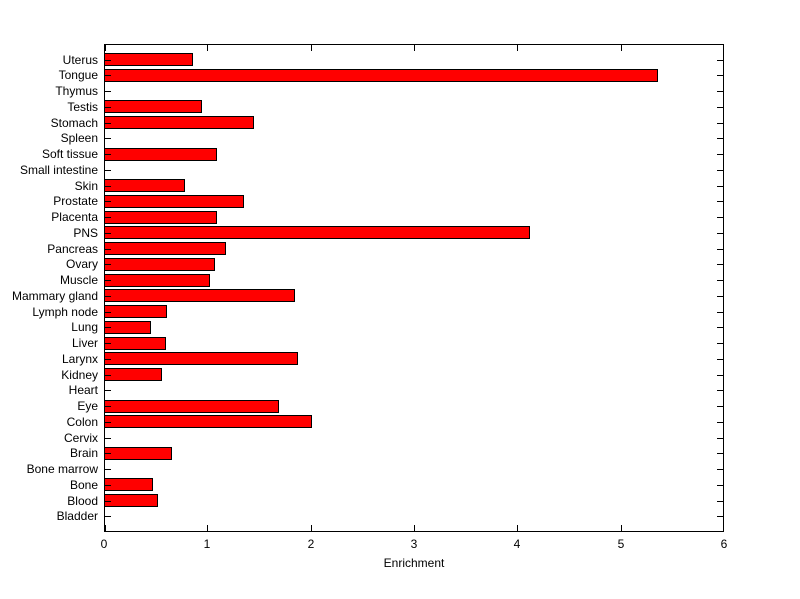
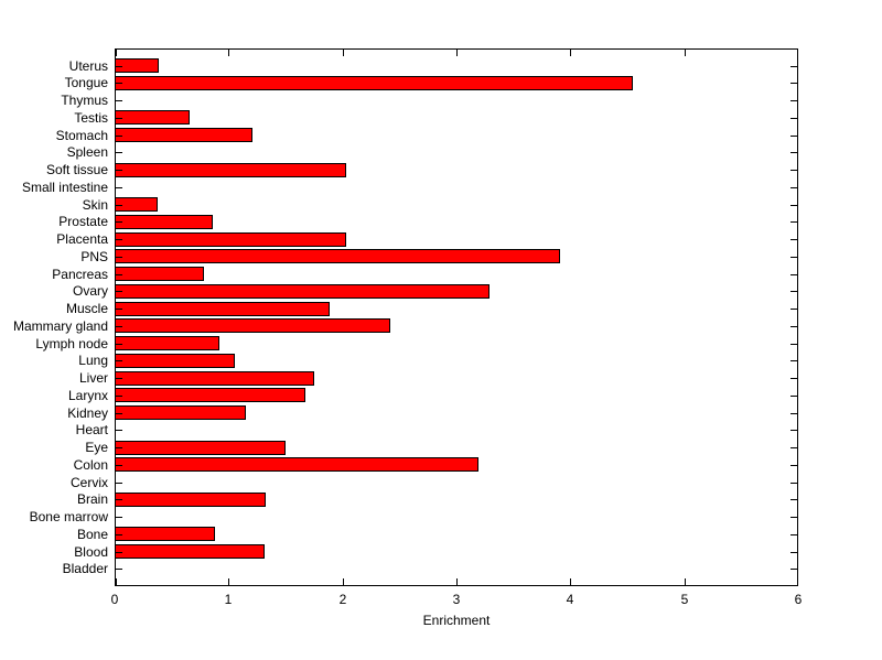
Uterus: 0.86 -> 0.39
Tongue: 5.36 -> 4.55
Testis: 0.95 -> 0.66
Stomach: 1.45 -> 1.21
Soft tissue: 1.09 -> 2.03
Skin: 0.78 -> 0.38
Prostate: 1.35 -> 0.86
Placenta: 1.09 -> 2.03
PNS: 4.12 -> 3.91
Pancreas: 1.18 -> 0.78
Ovary: 1.07 -> 3.29
Muscle: 1.03 -> 1.89
Mammary gland: 1.85 -> 2.42
Lymph node: 0.61 -> 0.92
Lung: 0.45 -> 1.05
Liver: 0.60 -> 1.75
Larynx: 1.88 -> 1.67
Kidney: 0.56 -> 1.15
Eye: 1.69 -> 1.50
Colon: 2.01 -> 3.19
Brain: 0.66 -> 1.33
Bone: 0.47 -> 0.88
Blood: 0.52 -> 1.32
